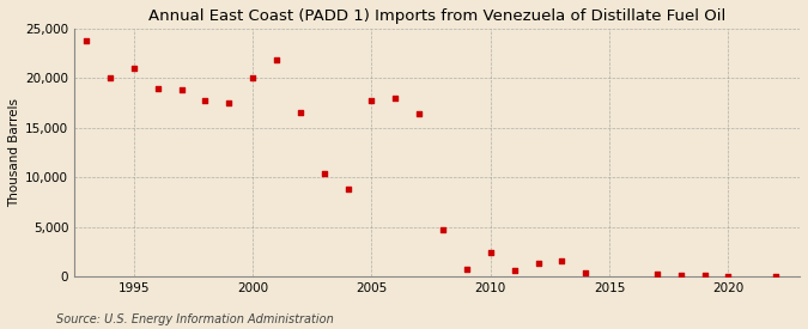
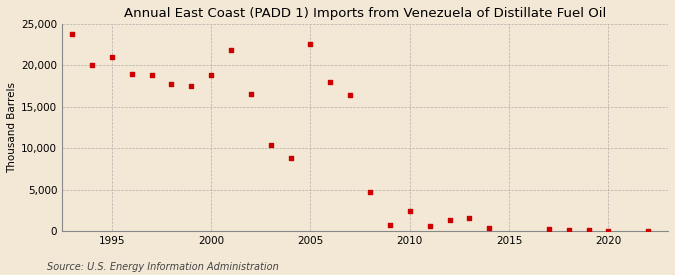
2000: 20,000 -> 18,800
2005: 17,700 -> 22,600
